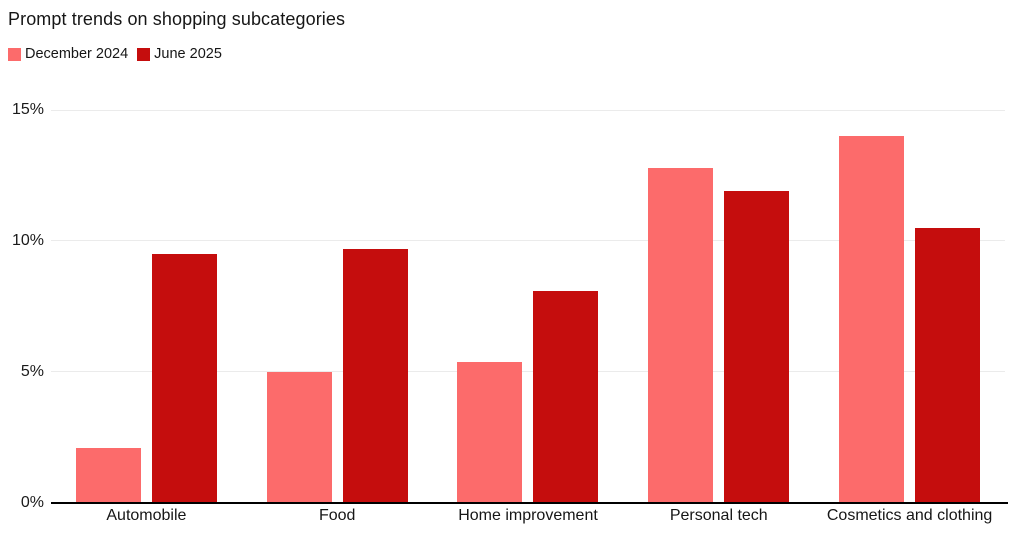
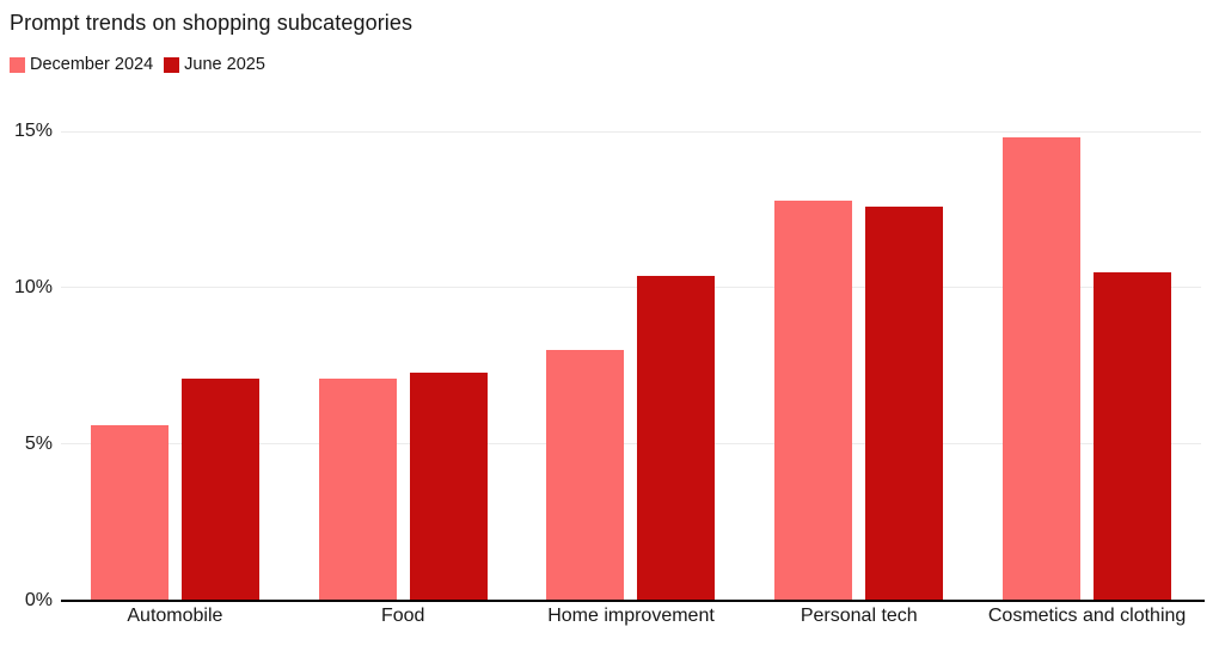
December 2024/Automobile: 2.1% -> 5.6%
June 2025/Automobile: 9.5% -> 7.1%
December 2024/Food: 5.0% -> 7.1%
June 2025/Food: 9.7% -> 7.3%
December 2024/Home improvement: 5.4% -> 8.0%
June 2025/Home improvement: 8.1% -> 10.4%
June 2025/Personal tech: 11.9% -> 12.6%
December 2024/Cosmetics and clothing: 14.0% -> 14.8%
